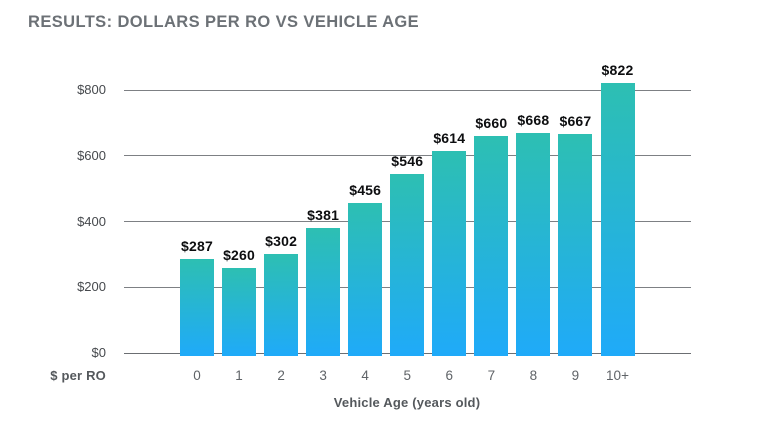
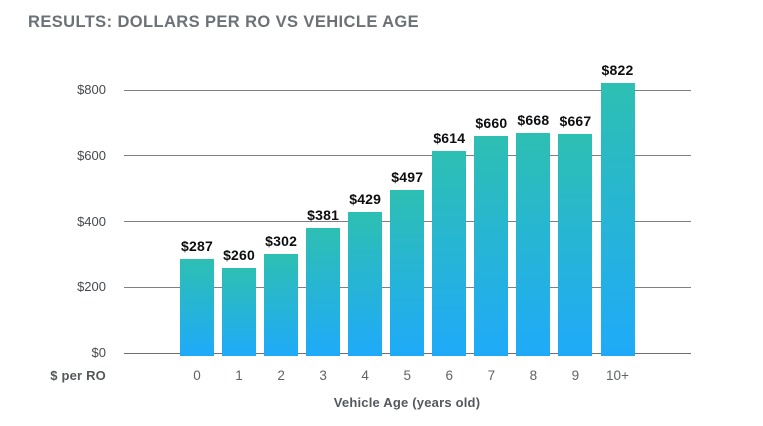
4: $456 -> $429
5: $546 -> $497
